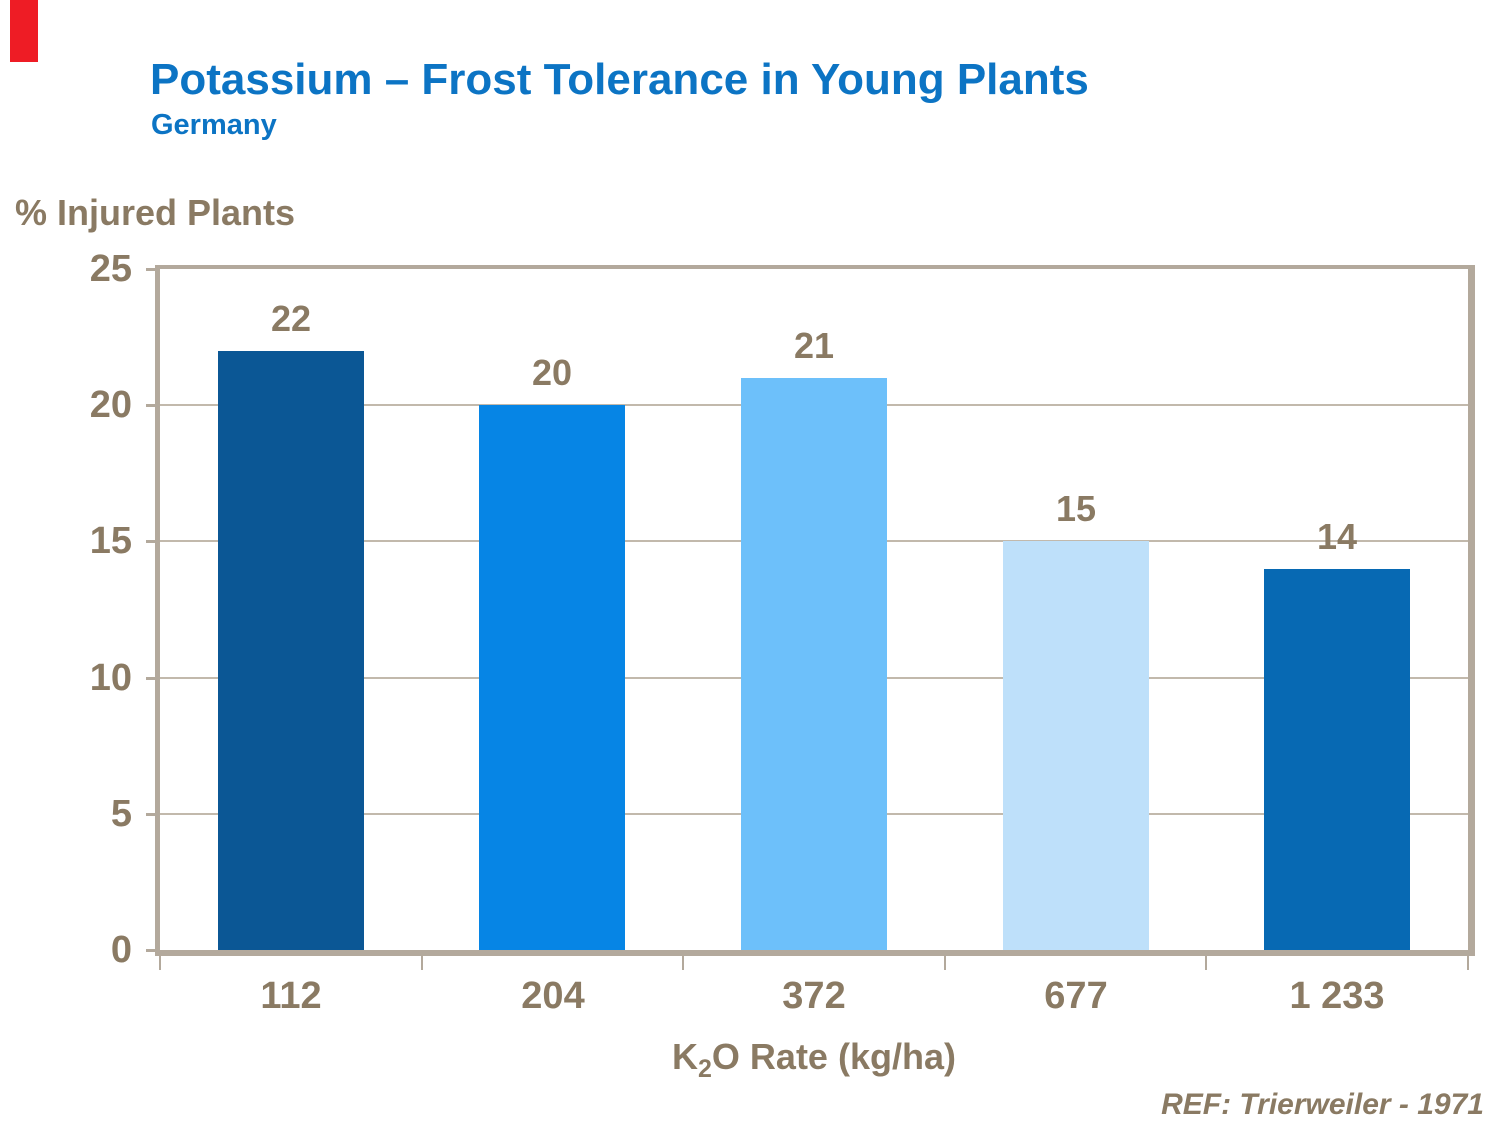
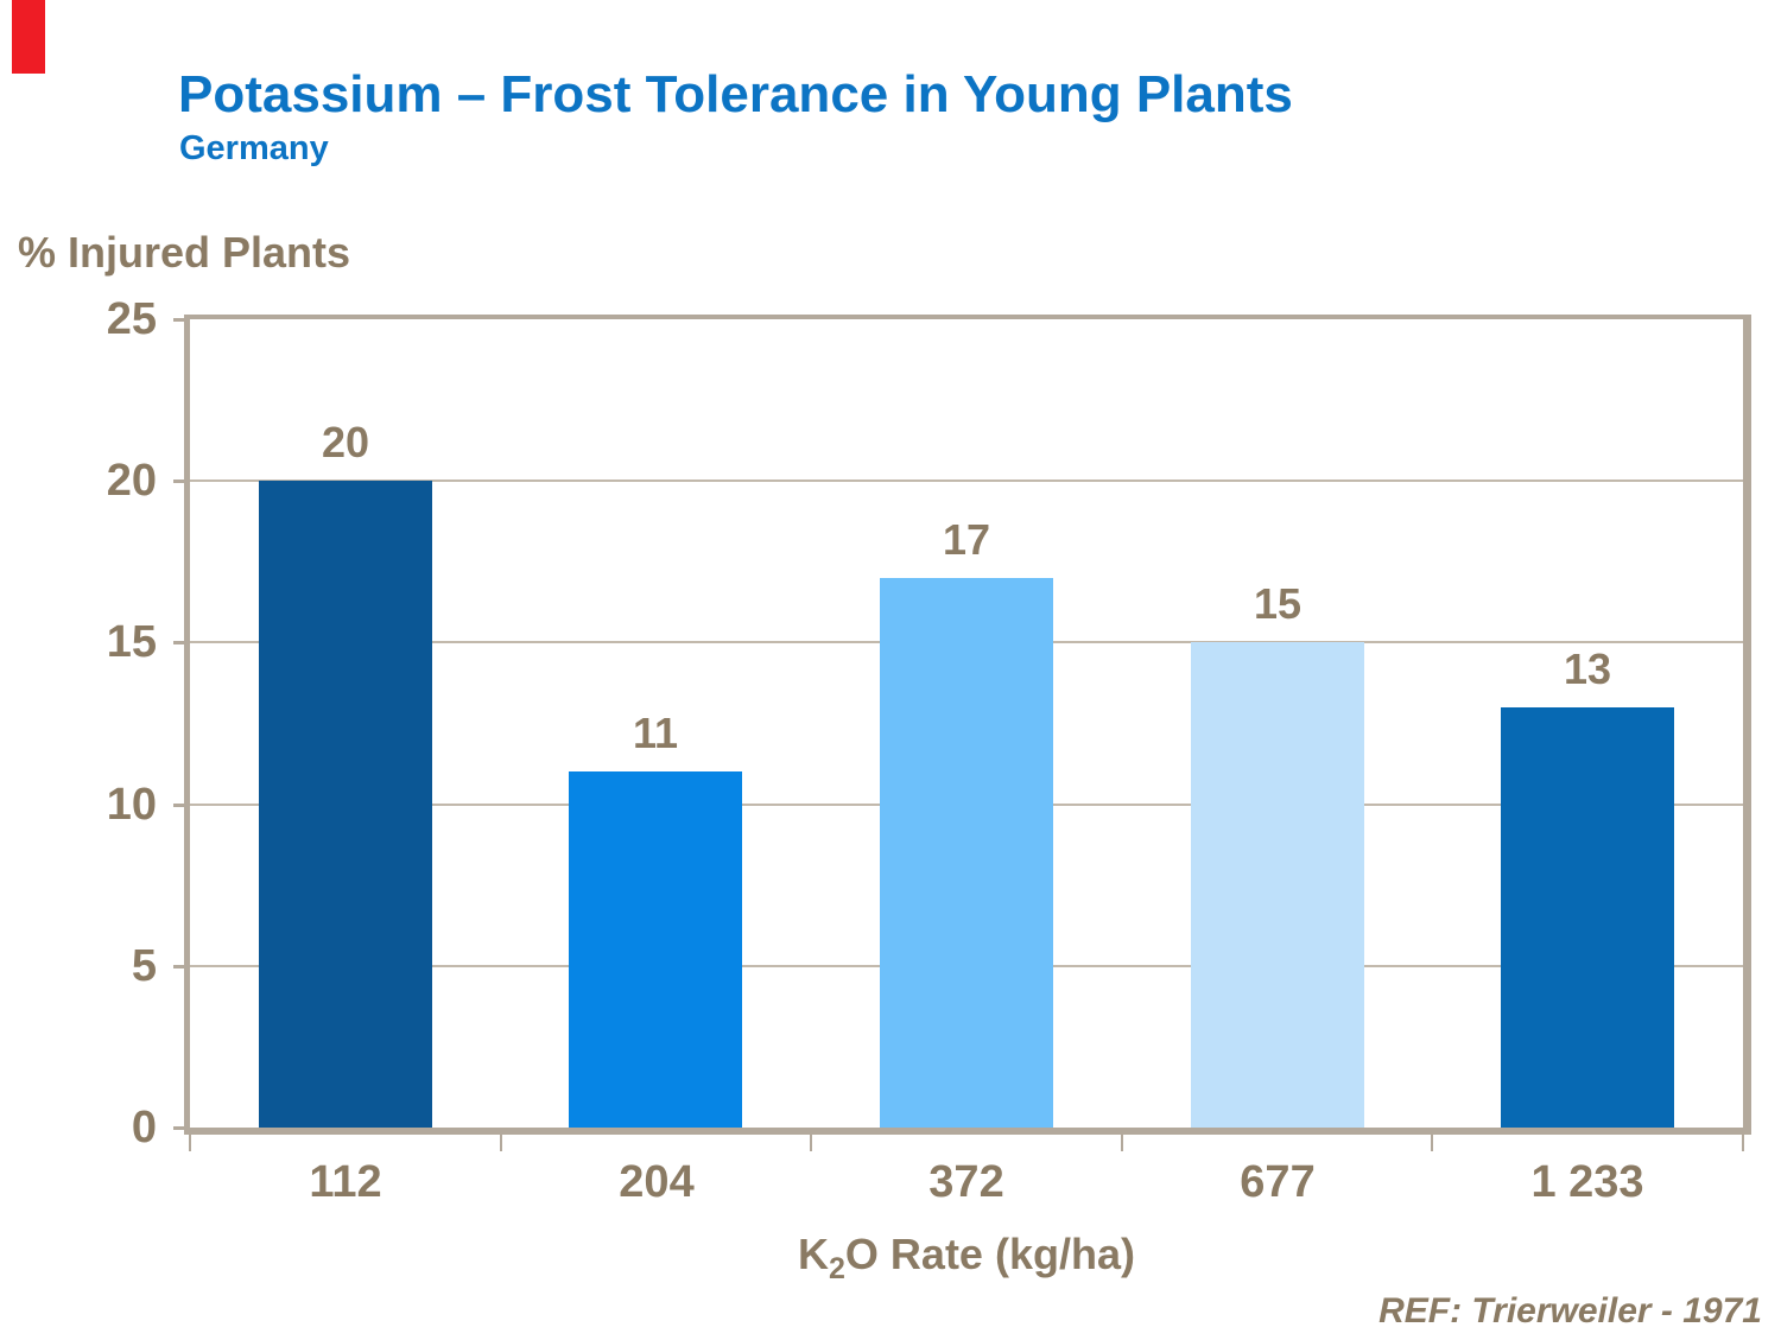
112: 22 -> 20
204: 20 -> 11
372: 21 -> 17
1 233: 14 -> 13
